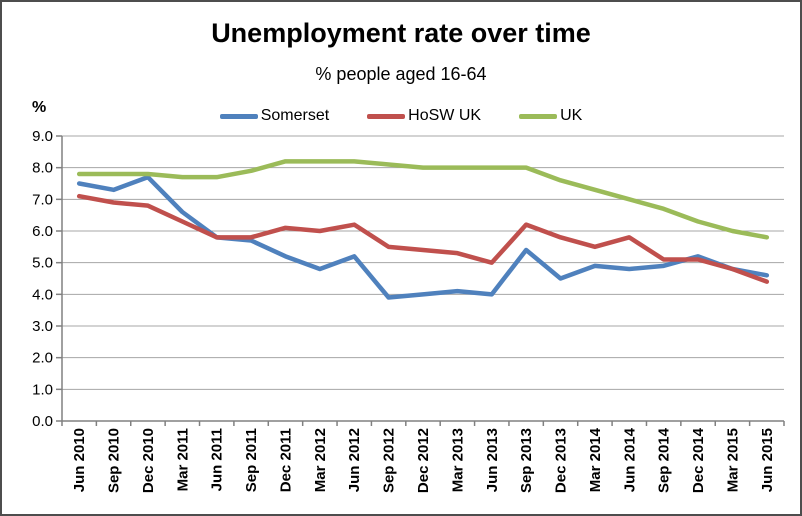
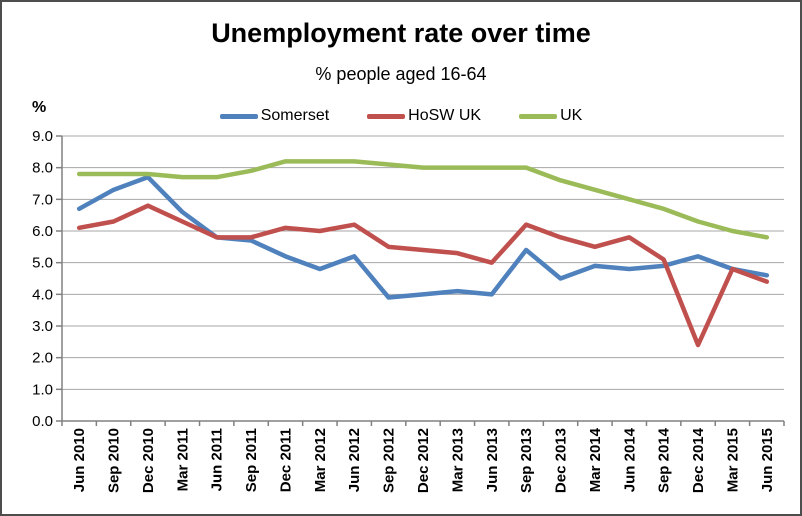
Somerset/Jun 2010: 7.5 -> 6.7
HoSW UK/Jun 2010: 7.1 -> 6.1
HoSW UK/Sep 2010: 6.9 -> 6.3
HoSW UK/Dec 2014: 5.1 -> 2.4
